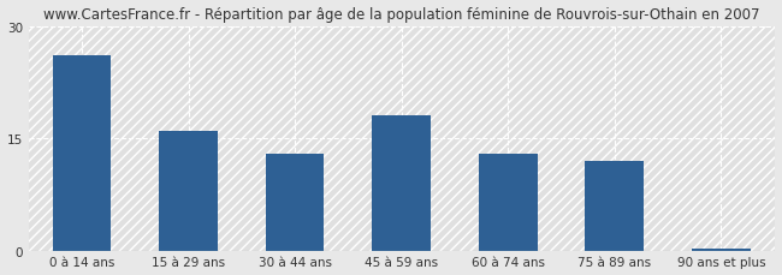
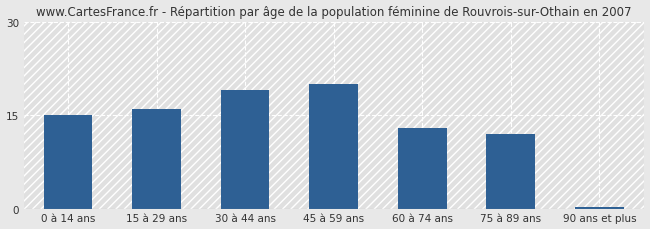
0 à 14 ans: 26.0 -> 15.0
30 à 44 ans: 13.0 -> 19.0
45 à 59 ans: 18.0 -> 20.0
